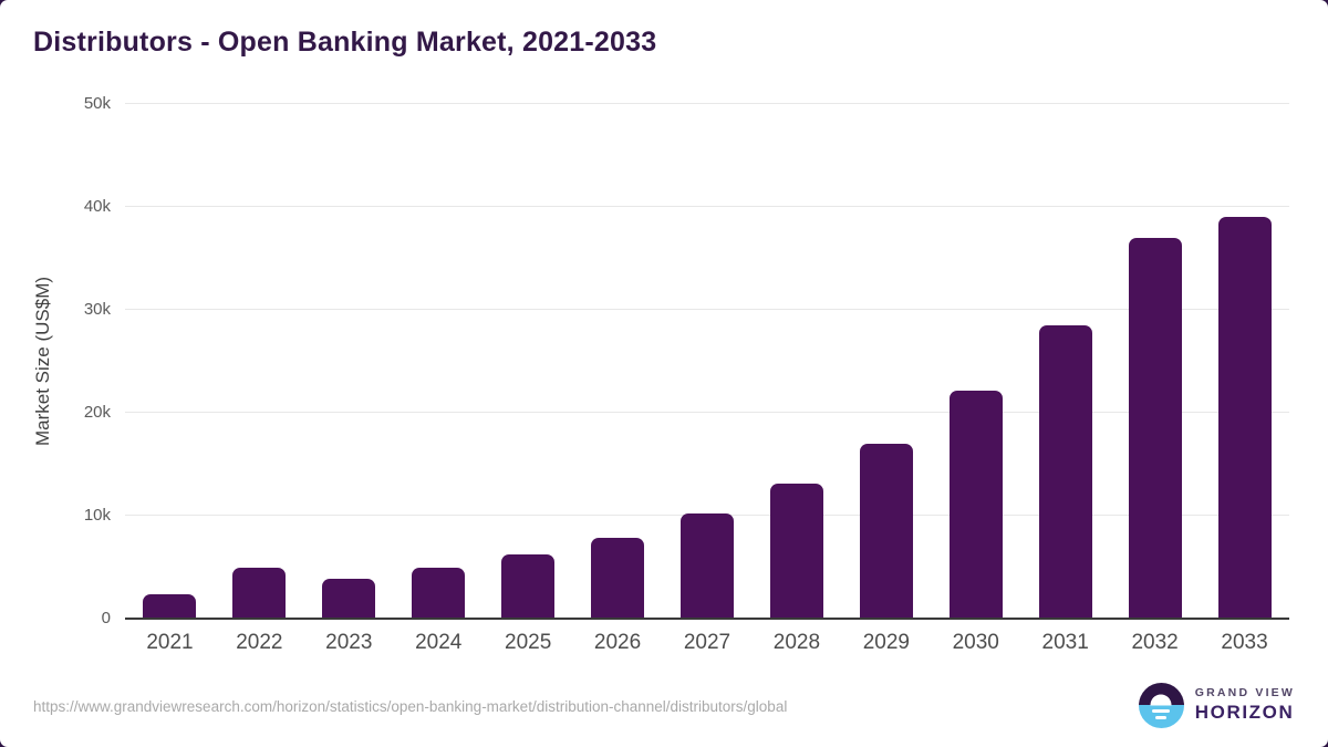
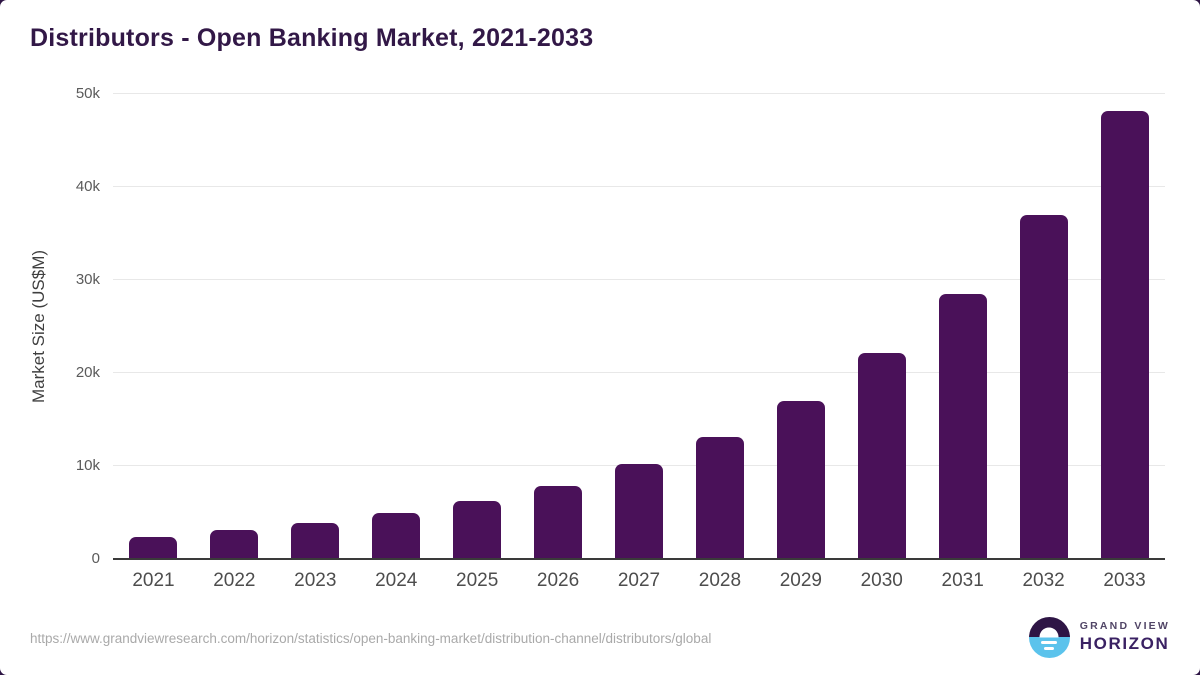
2022: 5k -> 3k
2033: 39k -> 48k
